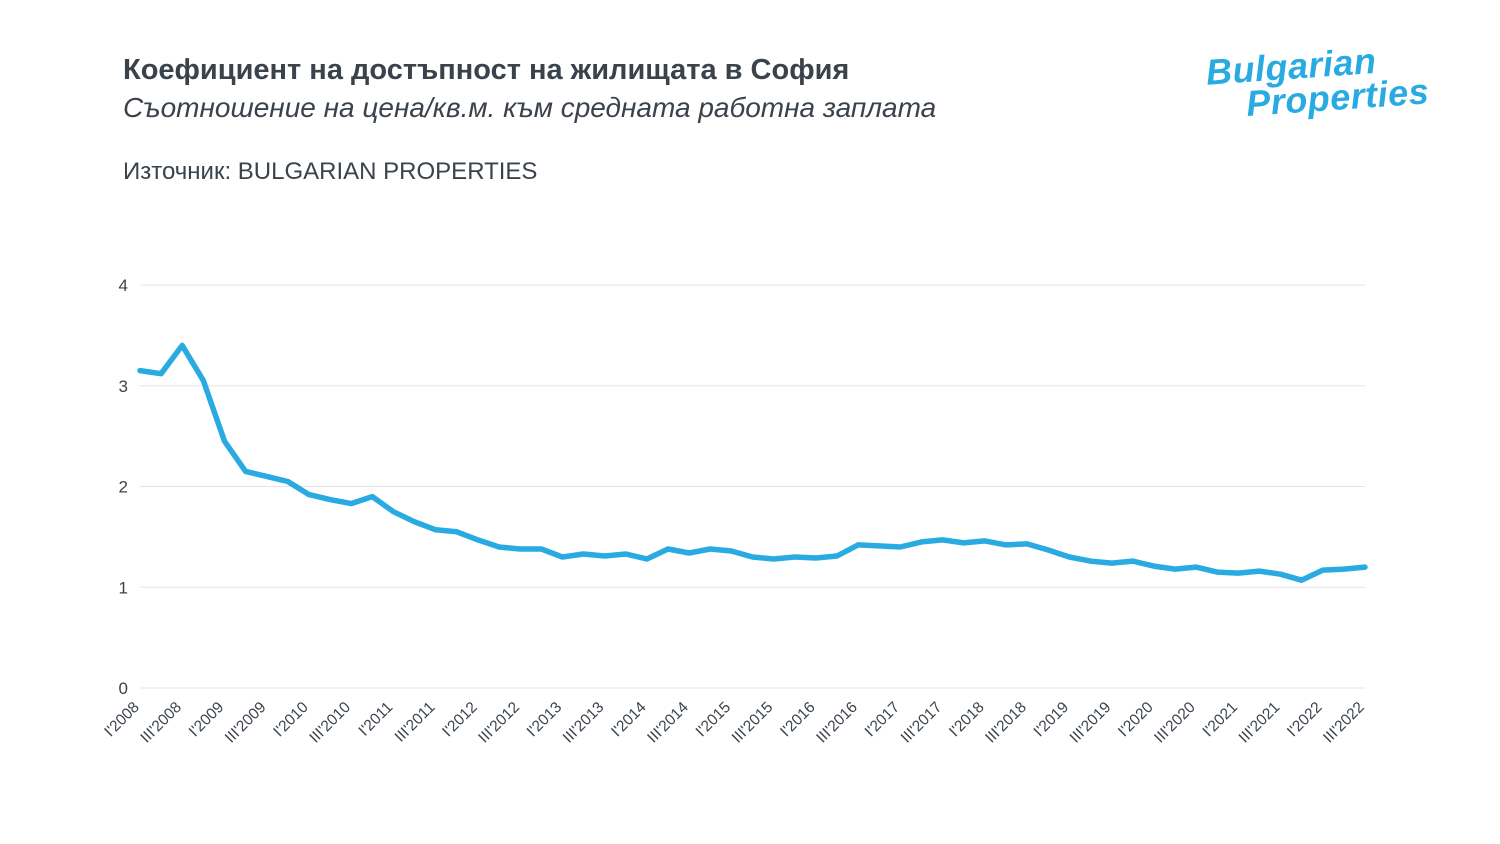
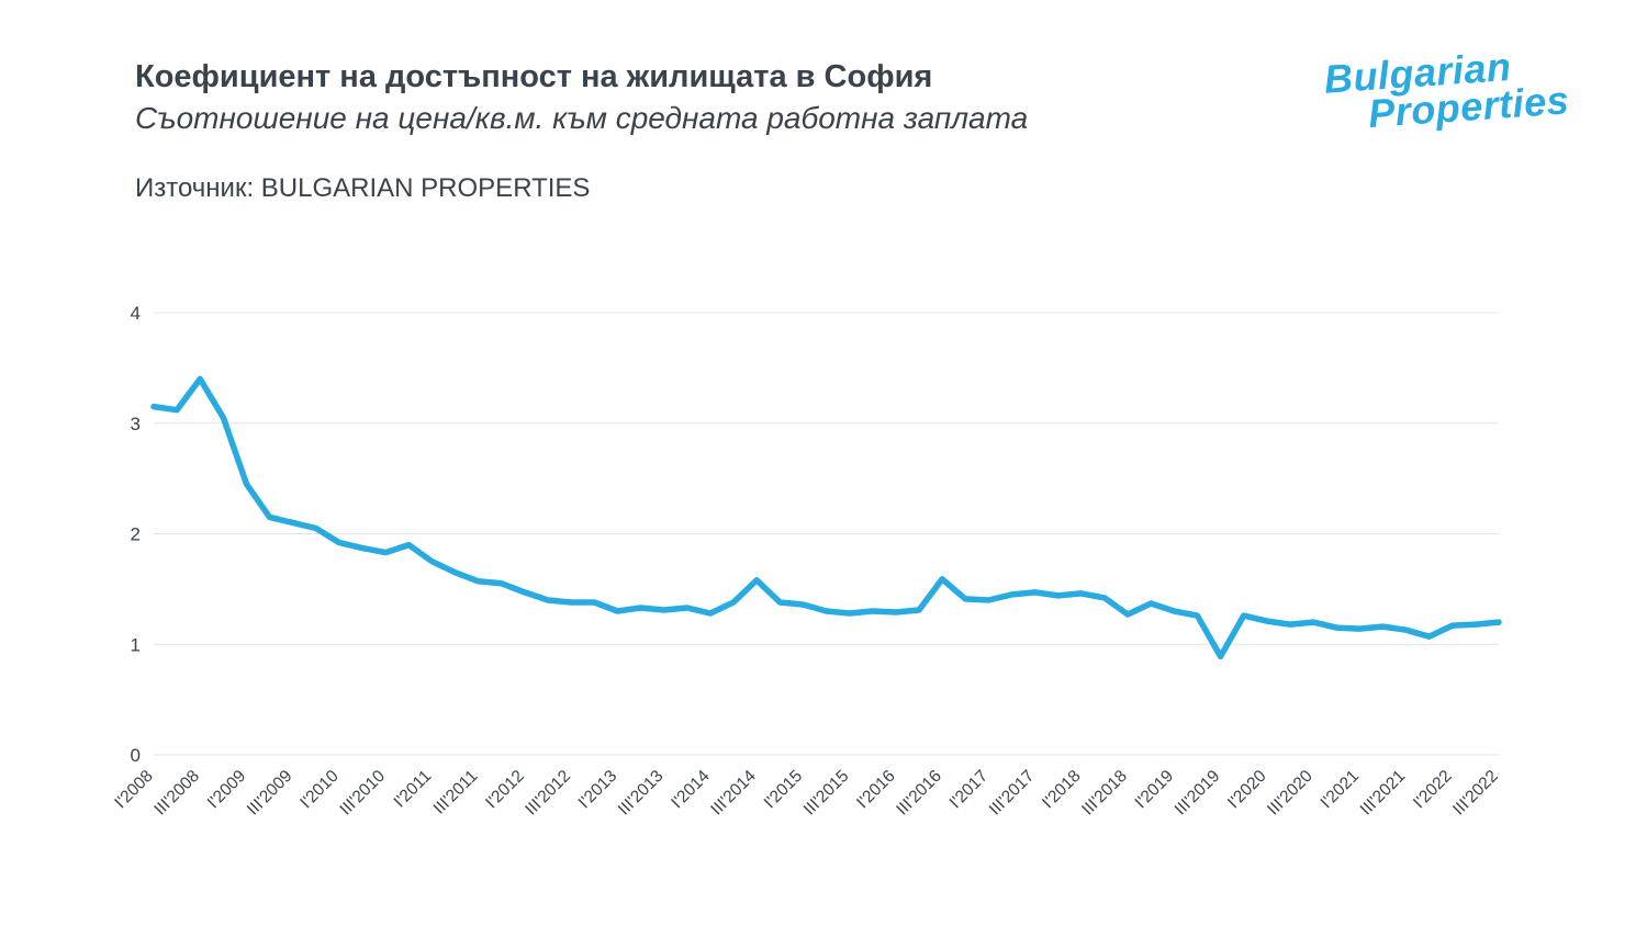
III'2014: 1.34 -> 1.58
III'2016: 1.42 -> 1.59
III'2018: 1.43 -> 1.27
III'2019: 1.24 -> 0.89
